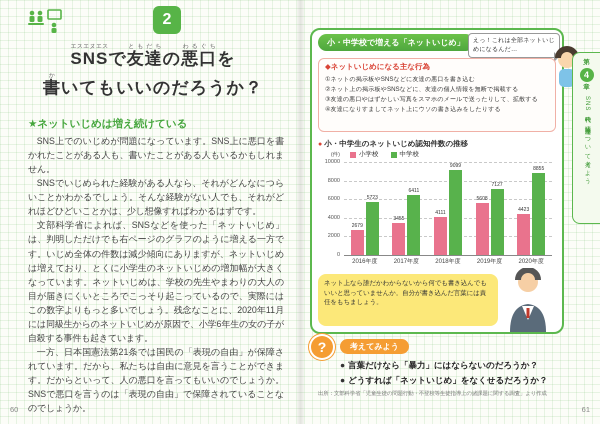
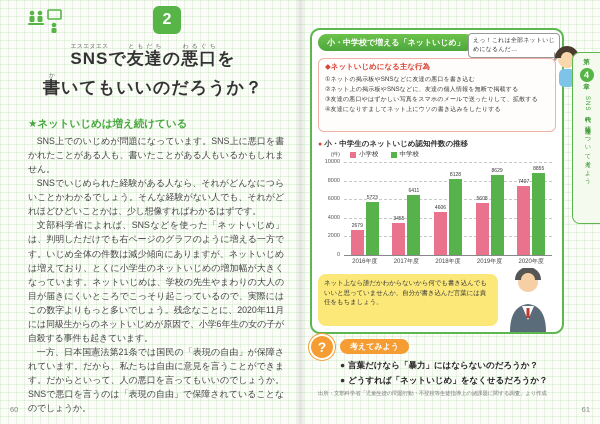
小学校/2018年度: 4111 -> 4606
中学校/2018年度: 9099 -> 8128
中学校/2019年度: 7127 -> 8629
小学校/2020年度: 4423 -> 7407
